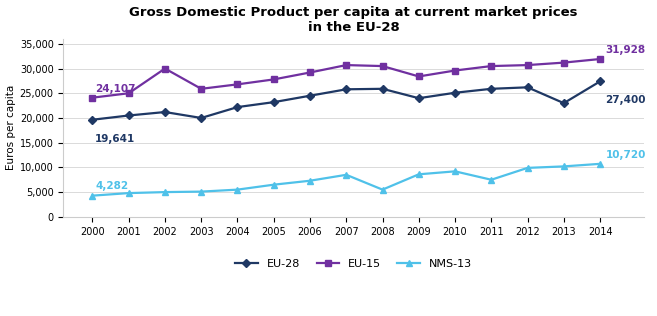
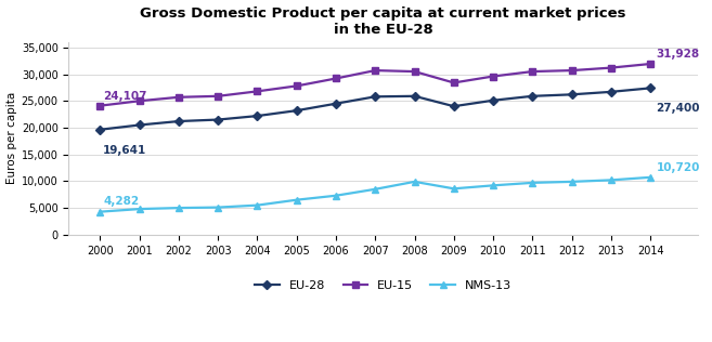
EU-15/2002: 30,000 -> 25,700
EU-28/2003: 20,000 -> 21,500
NMS-13/2008: 5,500 -> 9,900
NMS-13/2011: 7,500 -> 9,700
EU-28/2013: 23,000 -> 26,700
